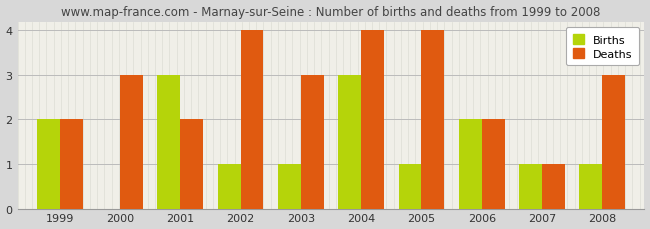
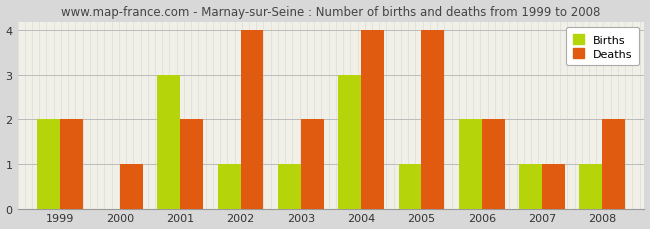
Deaths/2000: 3 -> 1
Deaths/2003: 3 -> 2
Deaths/2008: 3 -> 2
